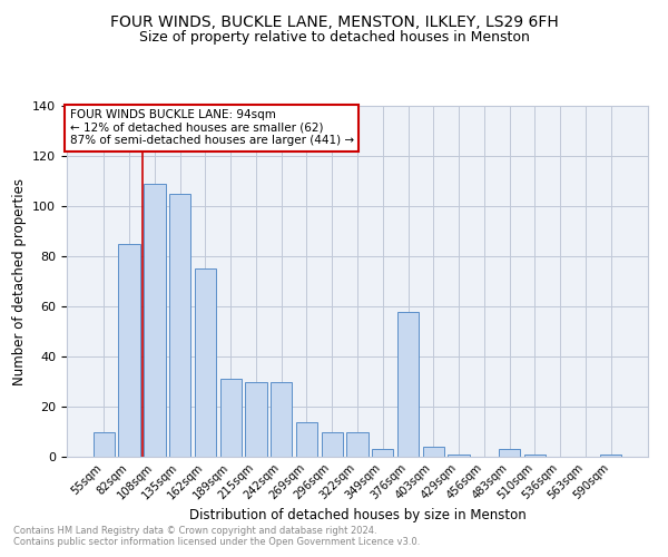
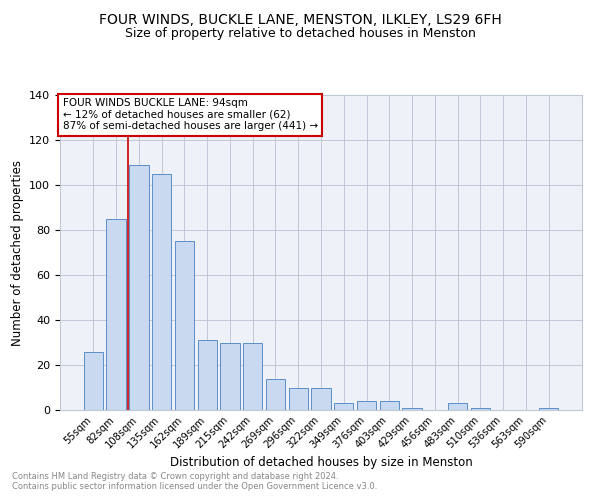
55sqm: 10 -> 26
376sqm: 58 -> 4
